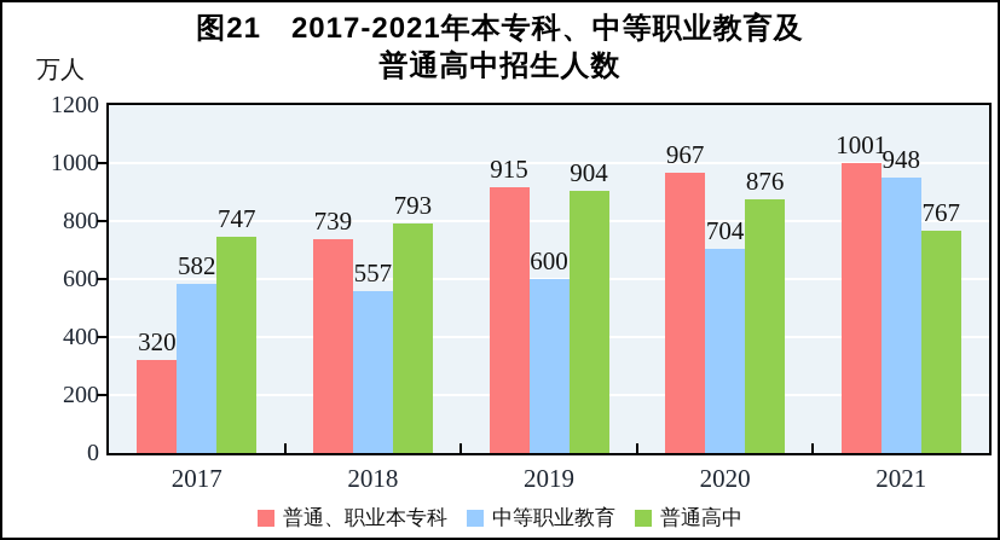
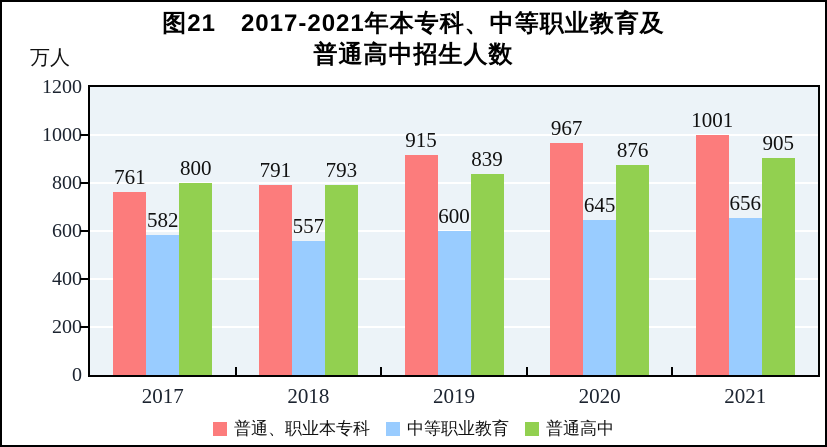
普通、职业本专科/2017: 320 -> 761
普通高中/2017: 747 -> 800
普通、职业本专科/2018: 739 -> 791
普通高中/2019: 904 -> 839
中等职业教育/2020: 704 -> 645
中等职业教育/2021: 948 -> 656
普通高中/2021: 767 -> 905
